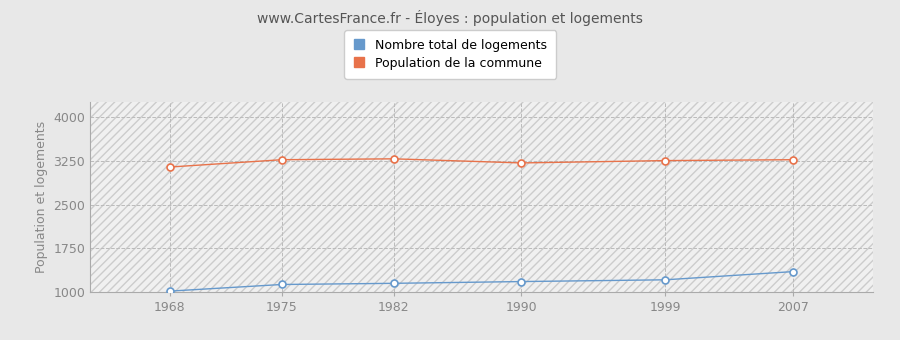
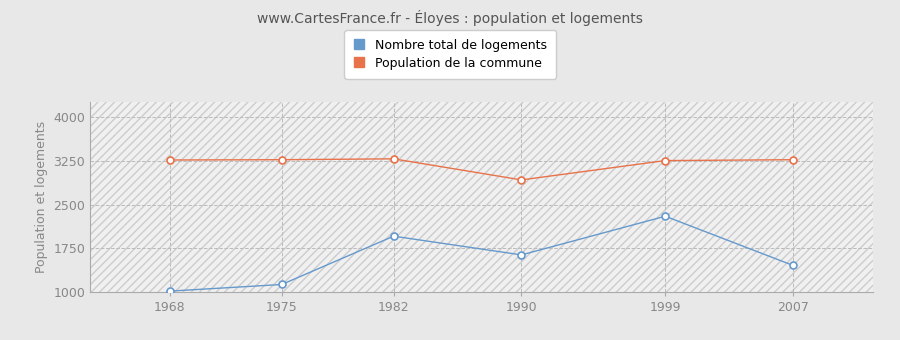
Population de la commune/1968: 3140 -> 3260
Nombre total de logements/1982: 1160 -> 1960
Nombre total de logements/1990: 1180 -> 1640
Population de la commune/1990: 3210 -> 2920
Nombre total de logements/1999: 1220 -> 2300
Nombre total de logements/2007: 1360 -> 1460
